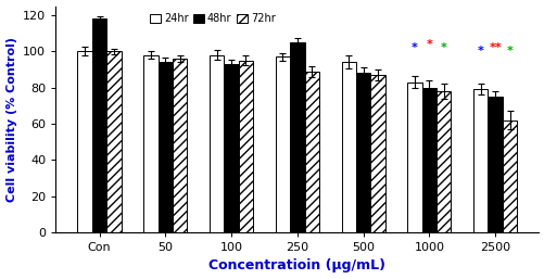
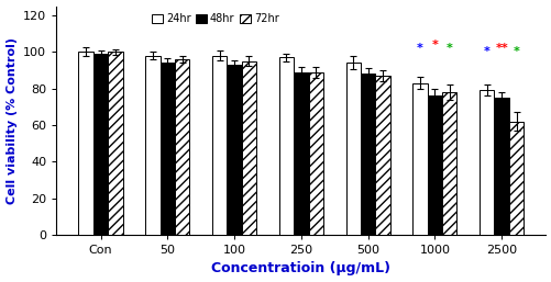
48hr/Con: 118 -> 99
48hr/250: 105 -> 89
48hr/1000: 80 -> 76
